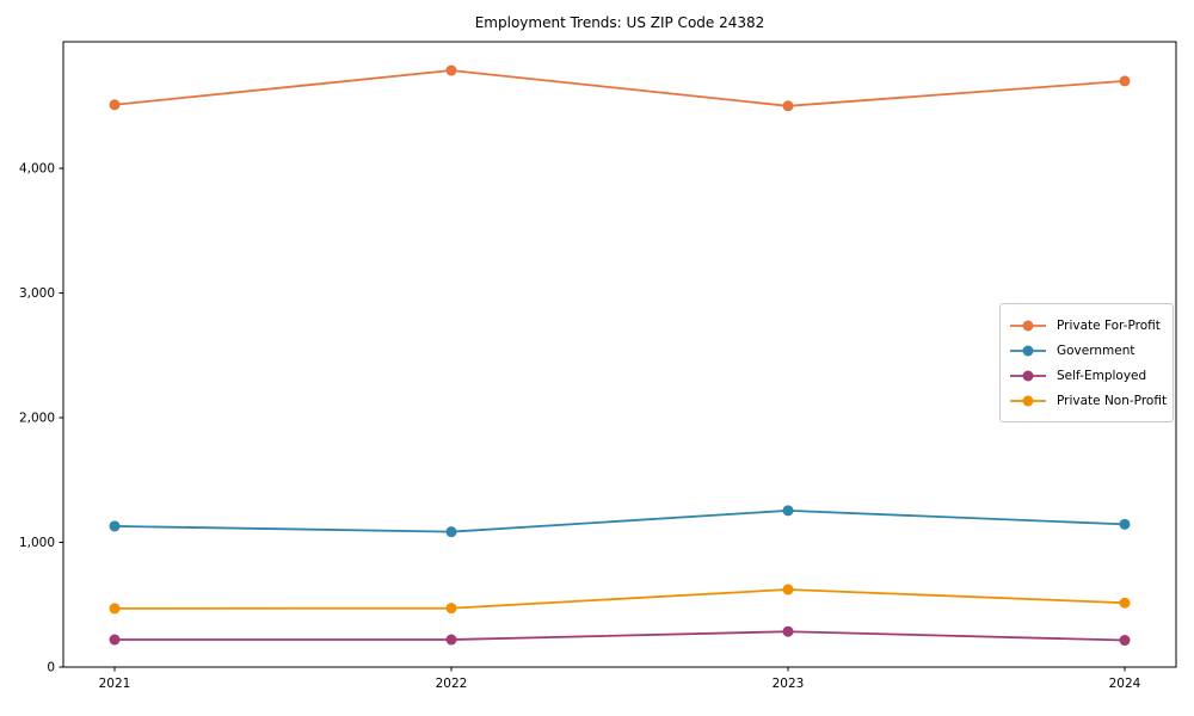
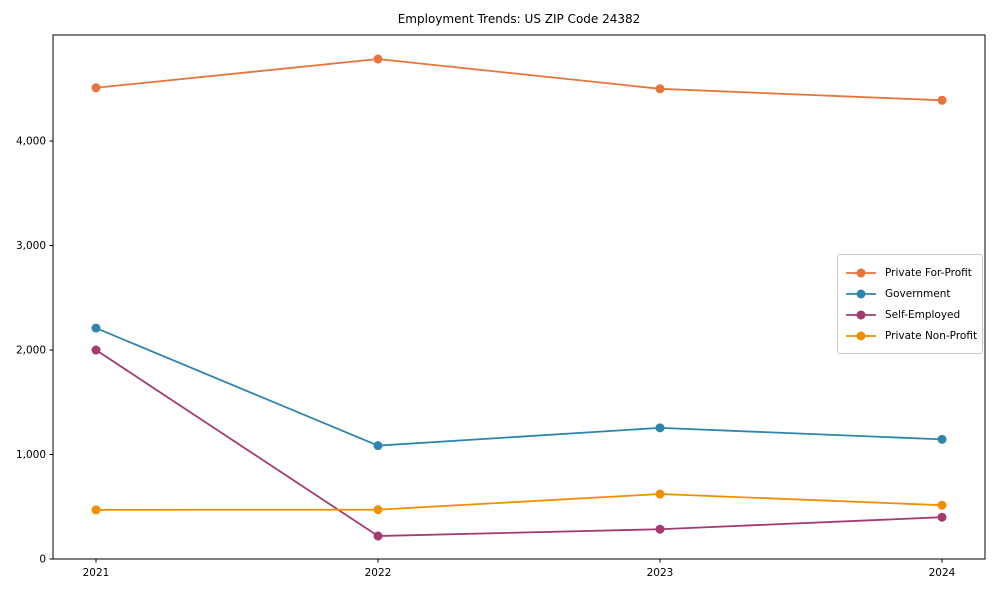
Government/2021: 1130 -> 2210
Self-Employed/2021: 220 -> 2000
Private For-Profit/2024: 4700 -> 4390
Self-Employed/2024: 220 -> 400
